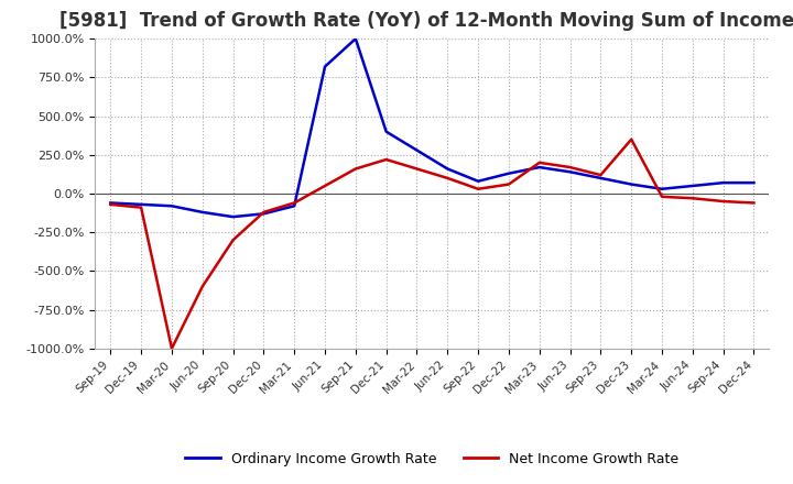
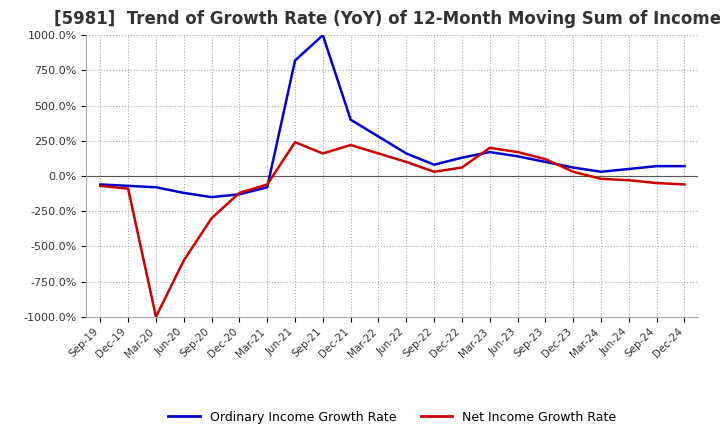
Net Income Growth Rate/Jun-21: 50% -> 240%
Net Income Growth Rate/Dec-23: 350% -> 30%
